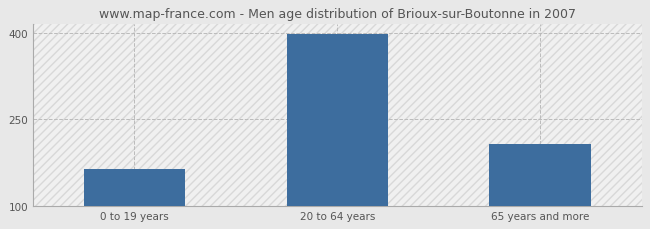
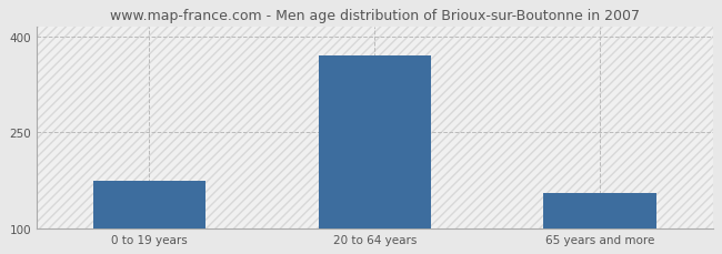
0 to 19 years: 164 -> 175
20 to 64 years: 398 -> 370
65 years and more: 208 -> 155
